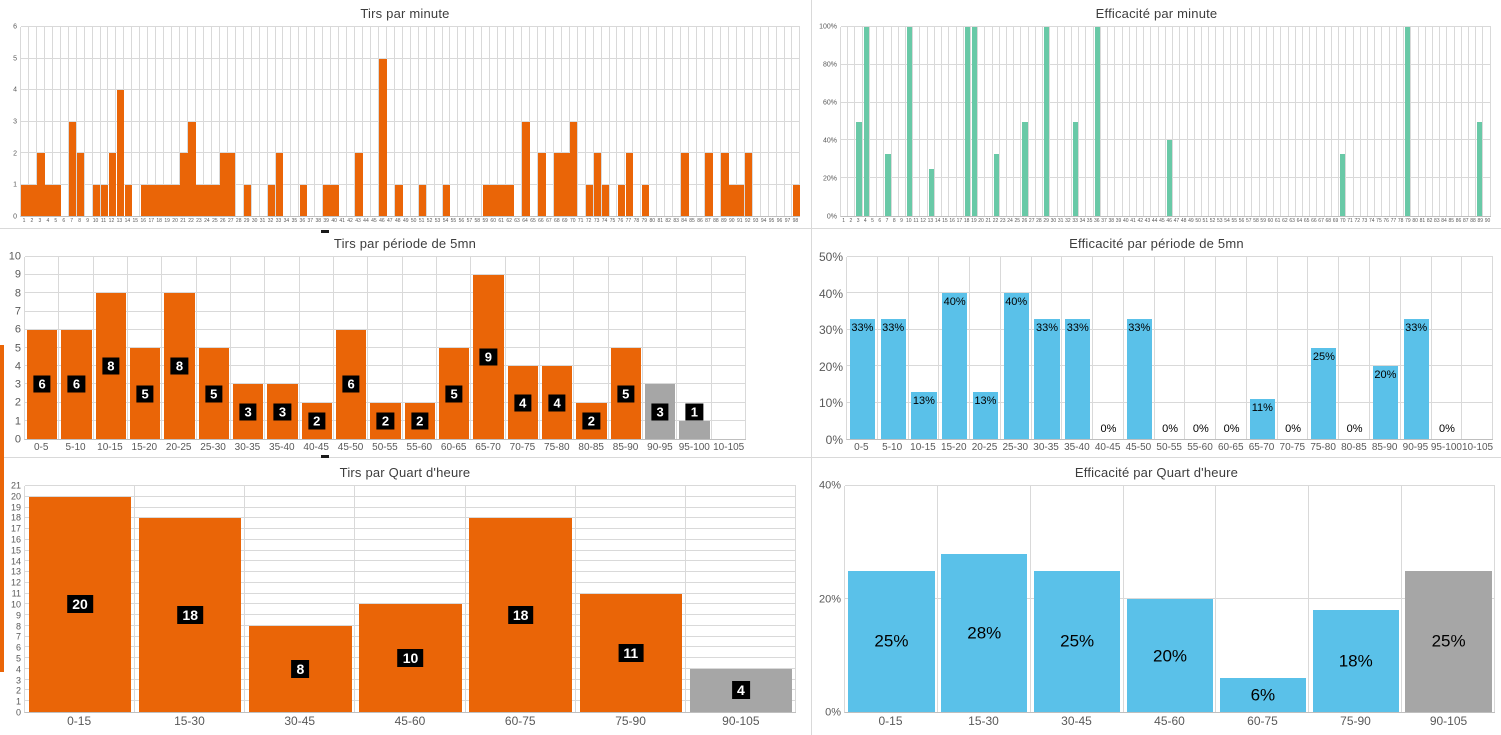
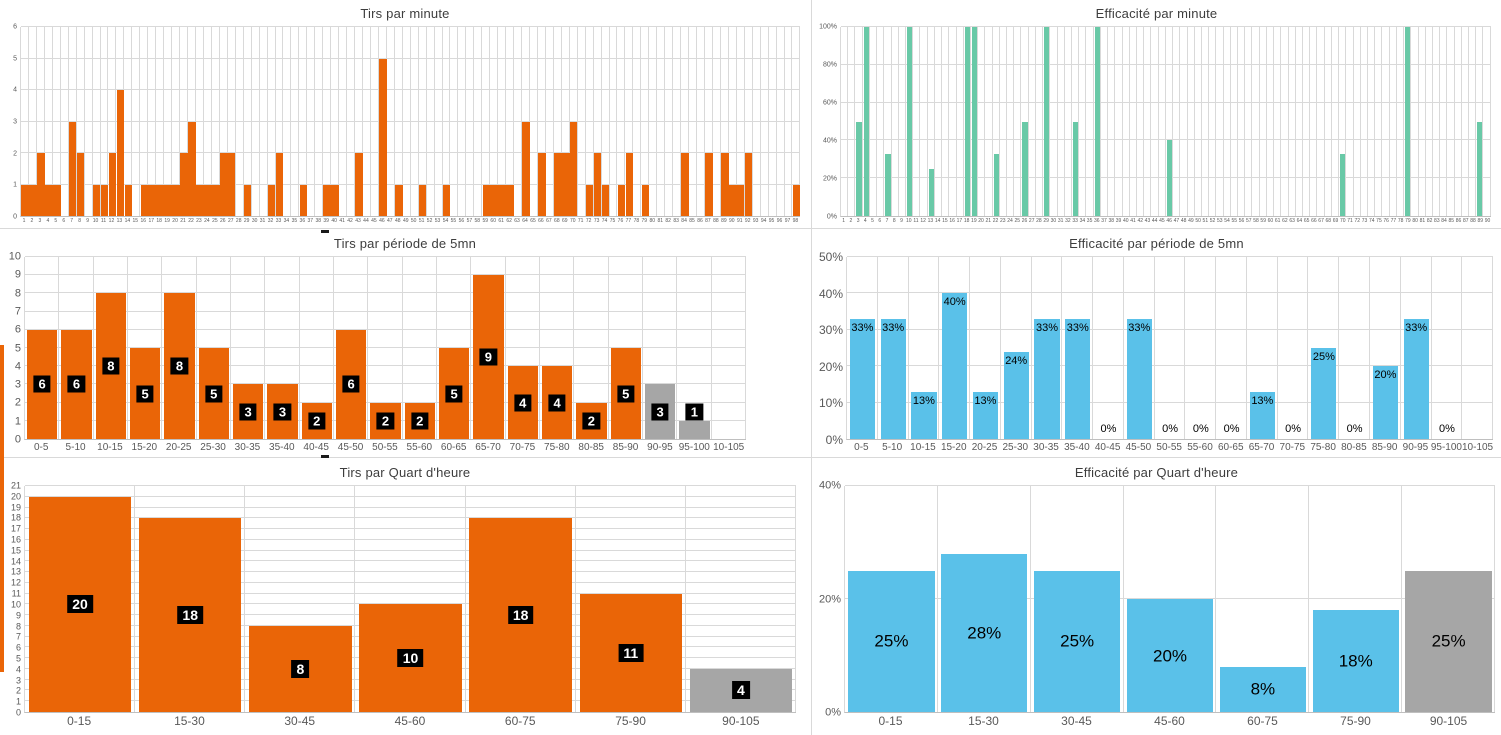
Efficacité par période de 5mn/25-30: 40% -> 24%
Efficacité par période de 5mn/65-70: 11% -> 13%
Efficacité par Quart d'heure/60-75: 6% -> 8%
